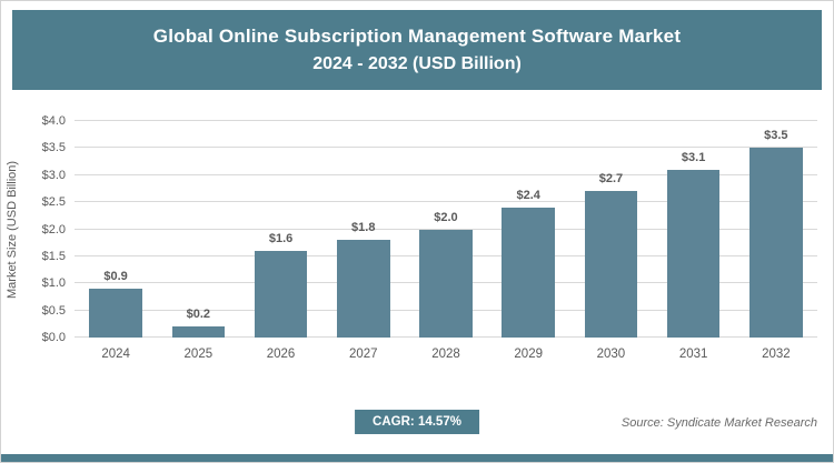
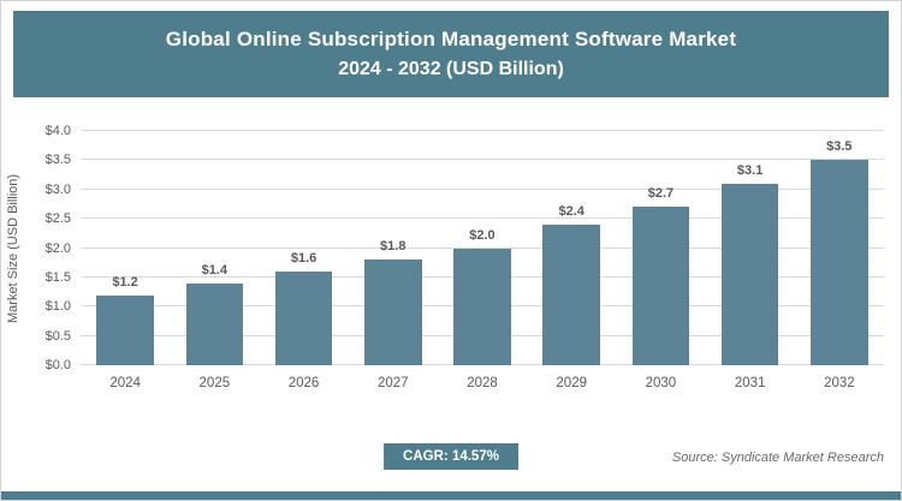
2024: $0.9 -> $1.2
2025: $0.2 -> $1.4
